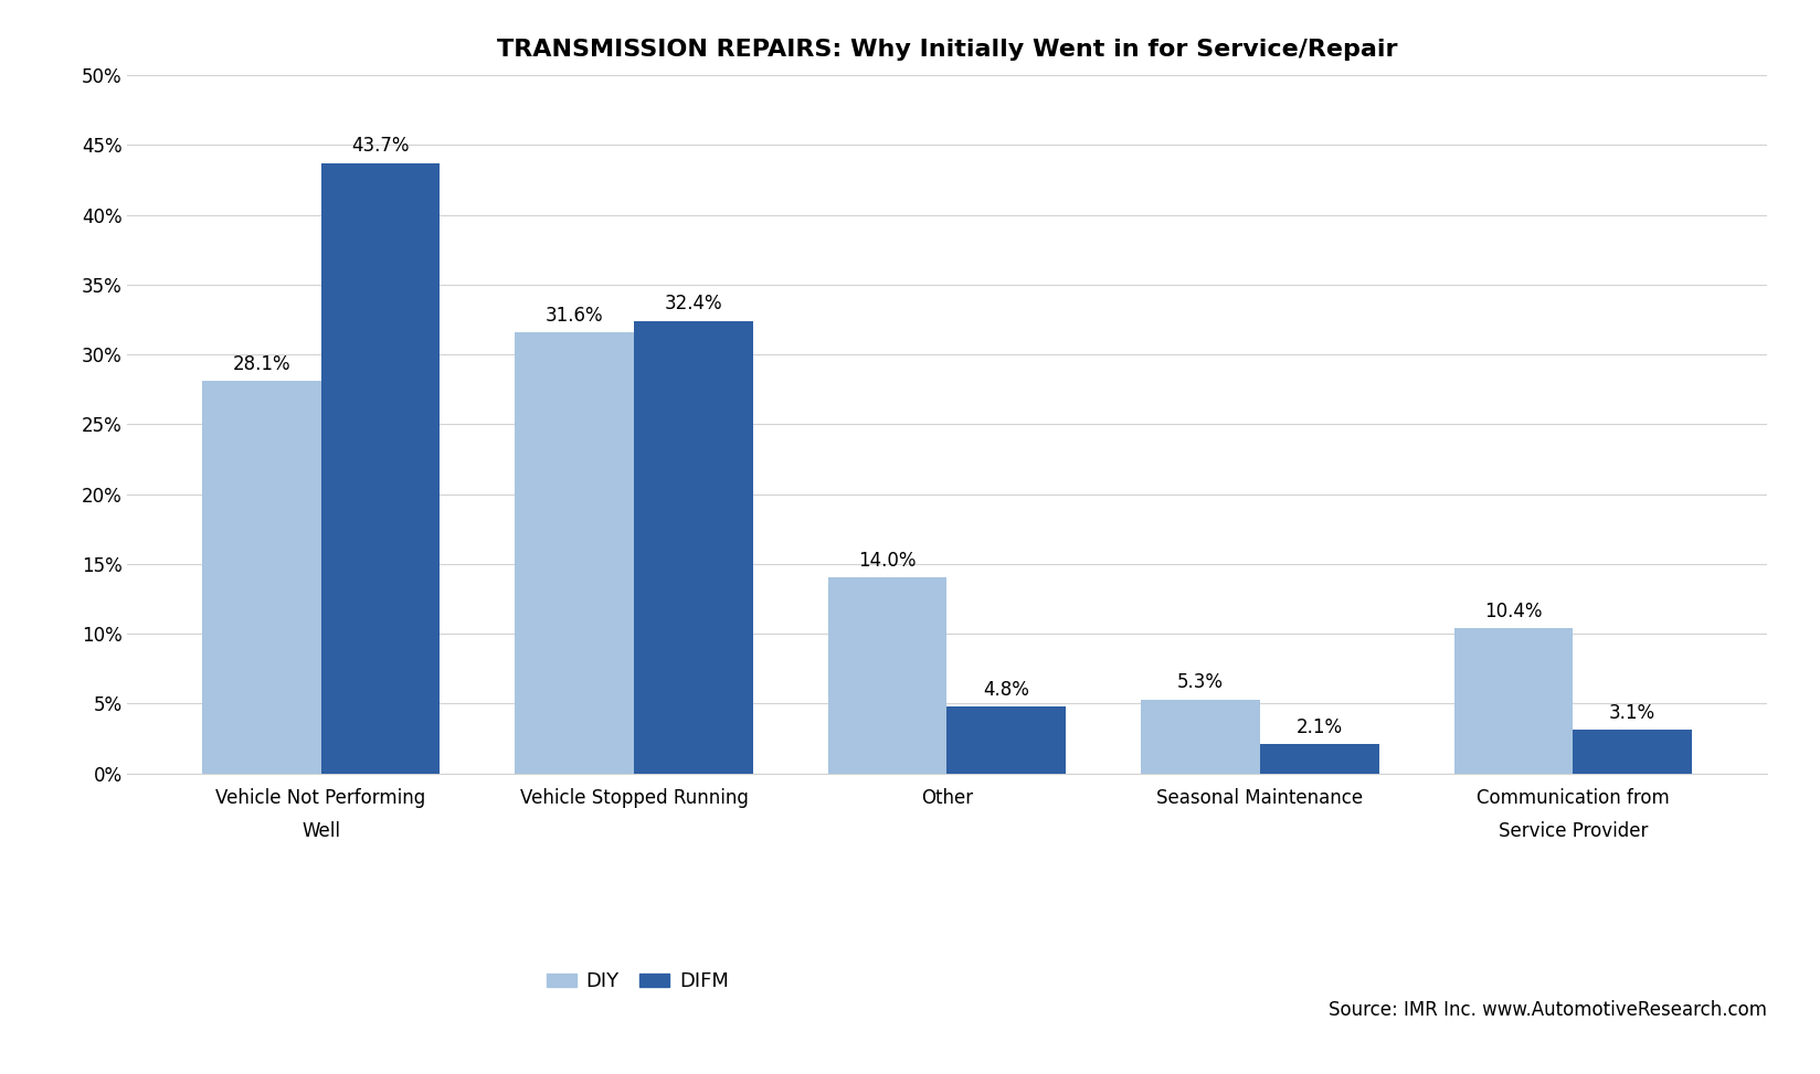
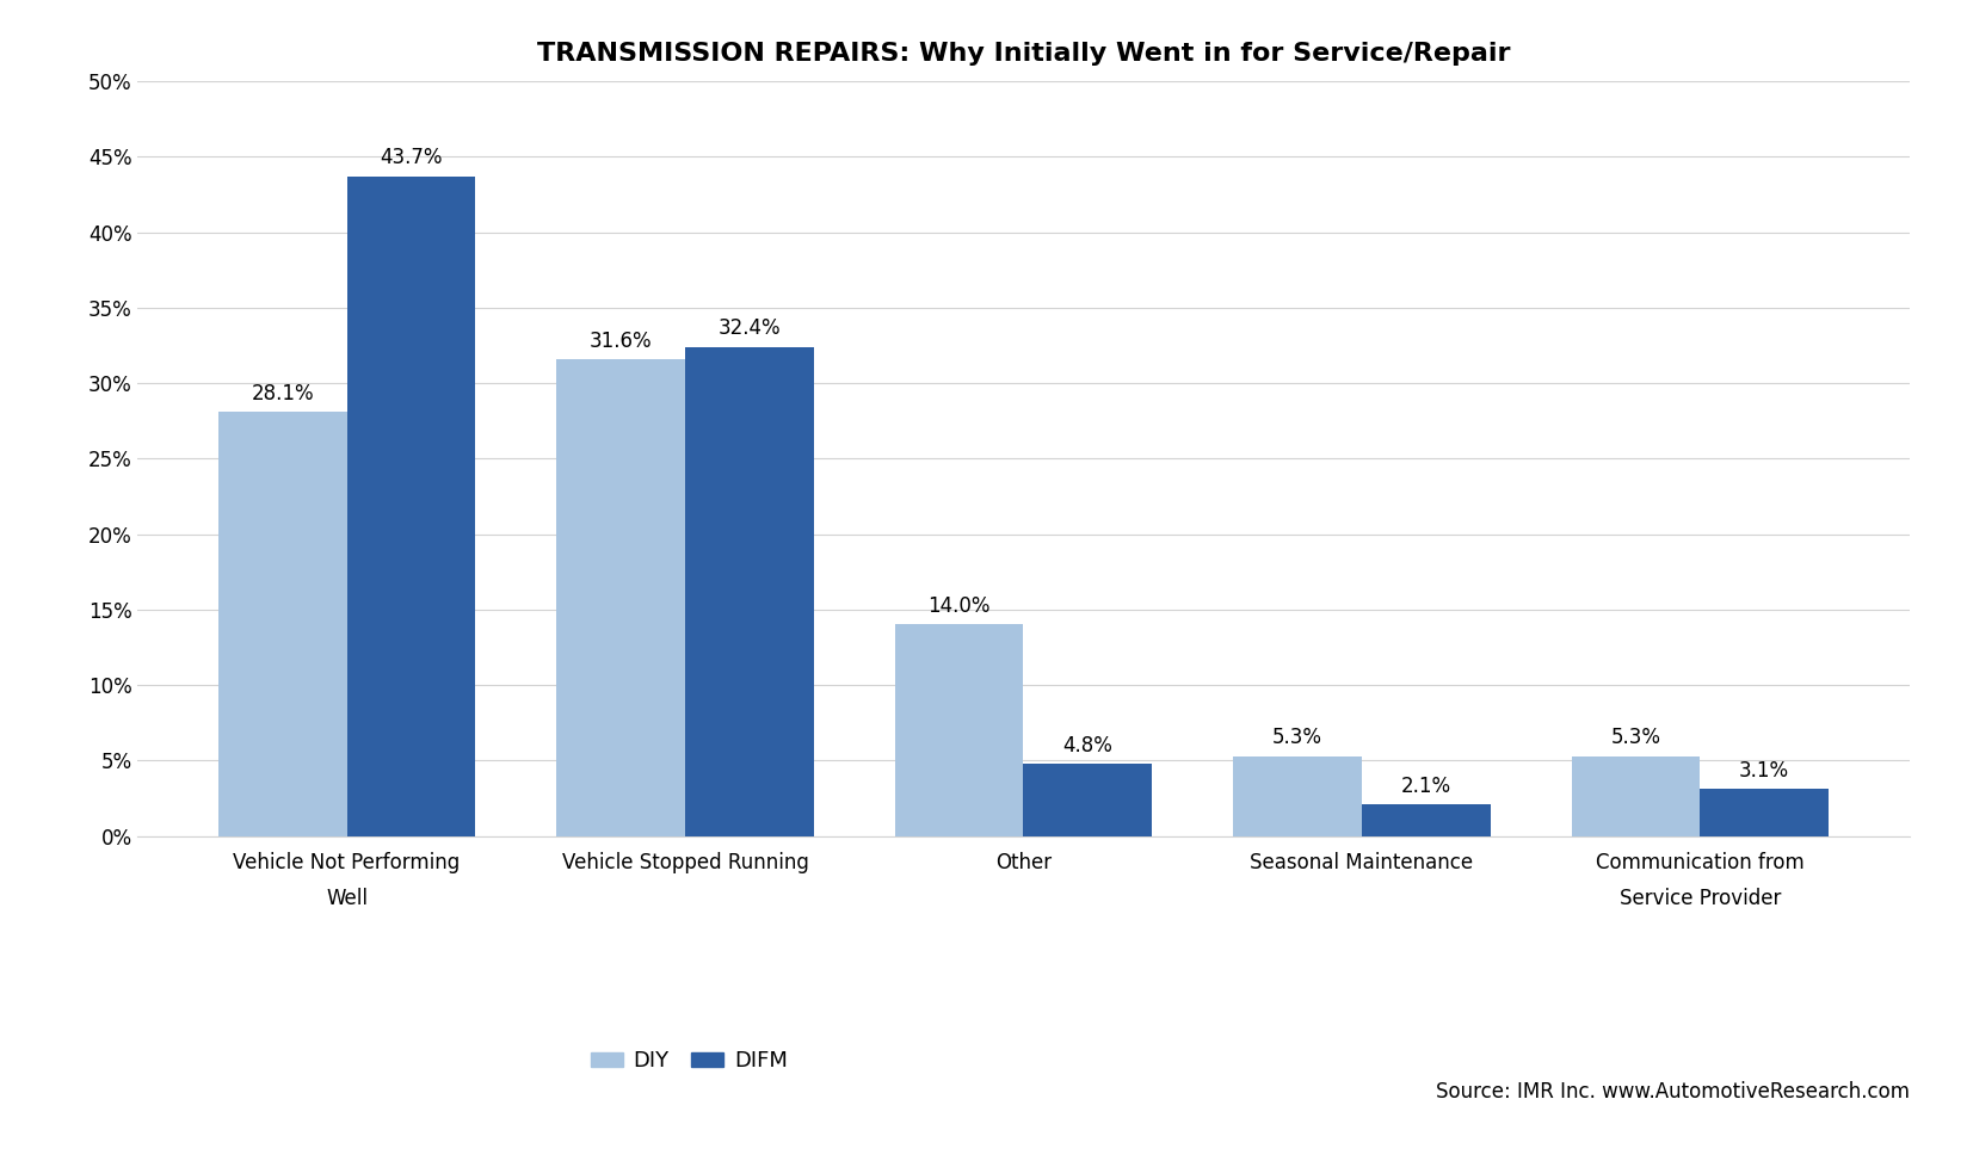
DIY/Communication from Service Provider: 10.4% -> 5.3%
